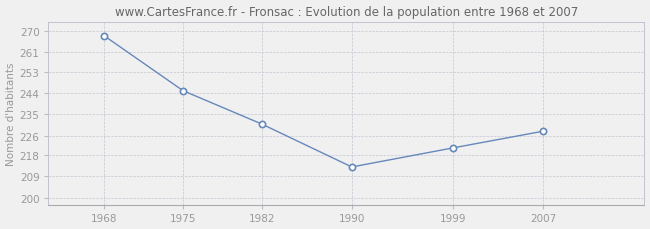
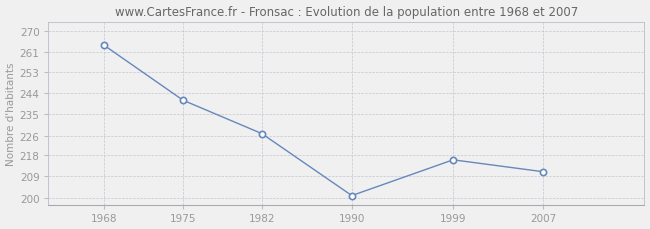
1968: 268 -> 264
1975: 245 -> 241
1982: 231 -> 227
1990: 213 -> 201
1999: 221 -> 216
2007: 228 -> 211
